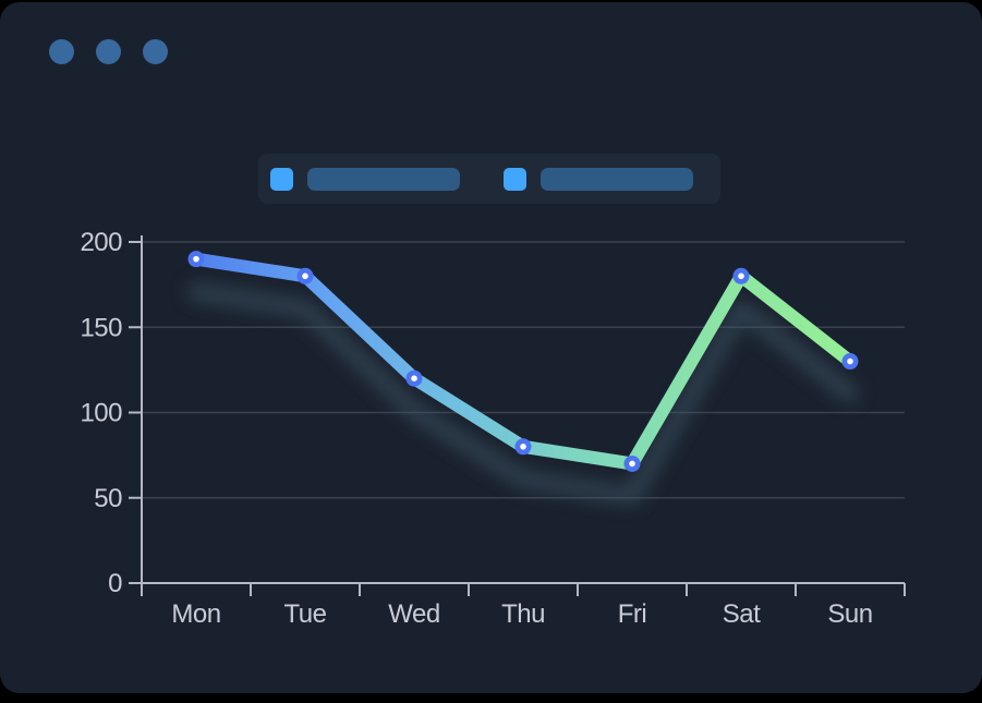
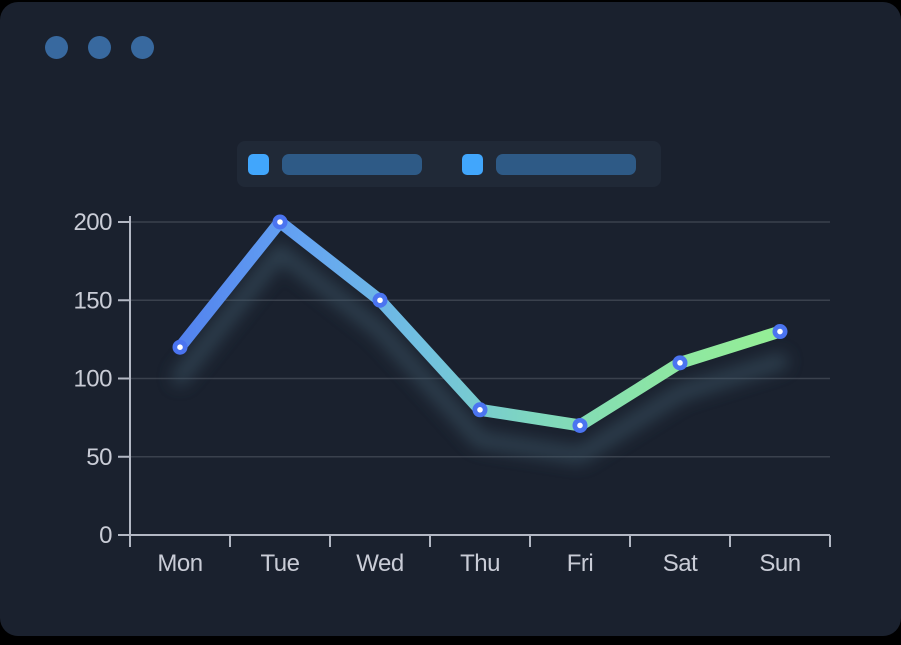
Mon: 190 -> 120
Tue: 180 -> 200
Wed: 120 -> 150
Sat: 180 -> 110
